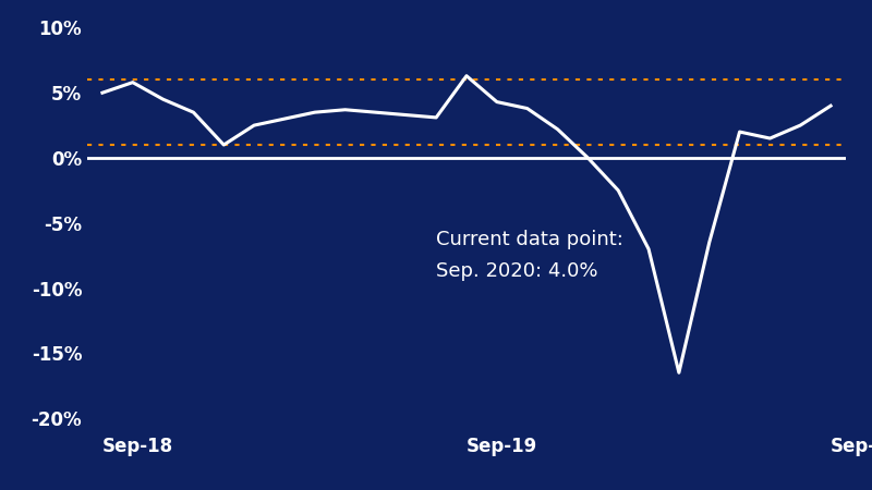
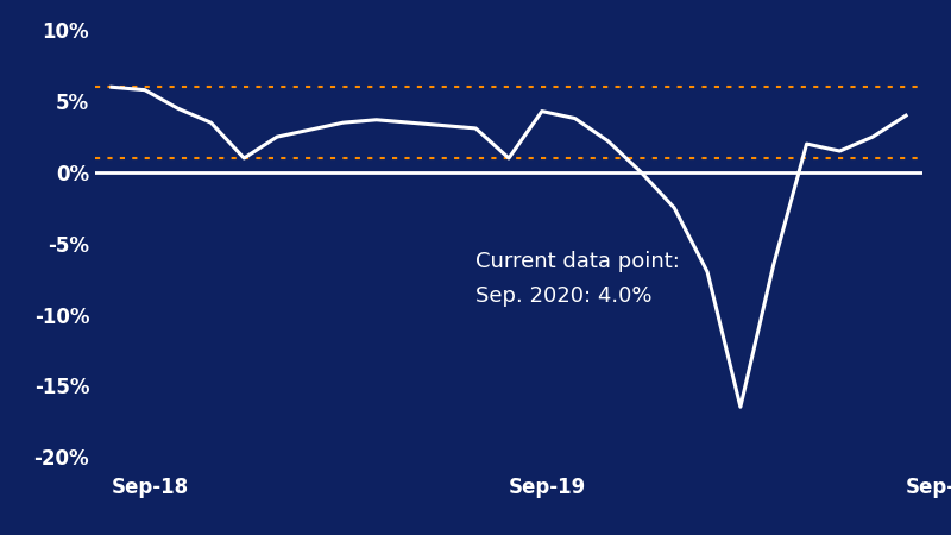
Sep-18: 5.0% -> 6.0%
Sep-19: 6.3% -> 1.0%
